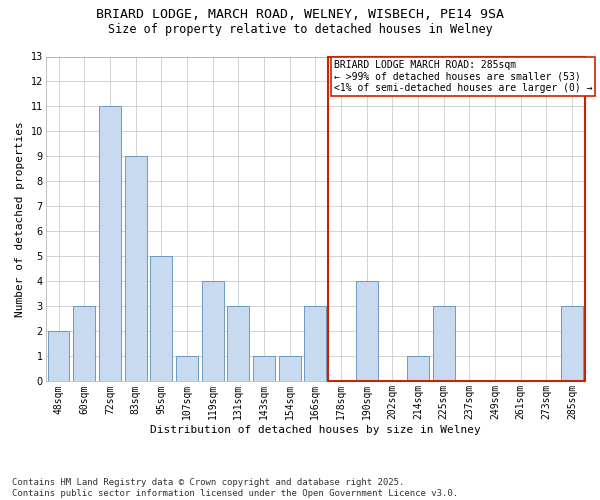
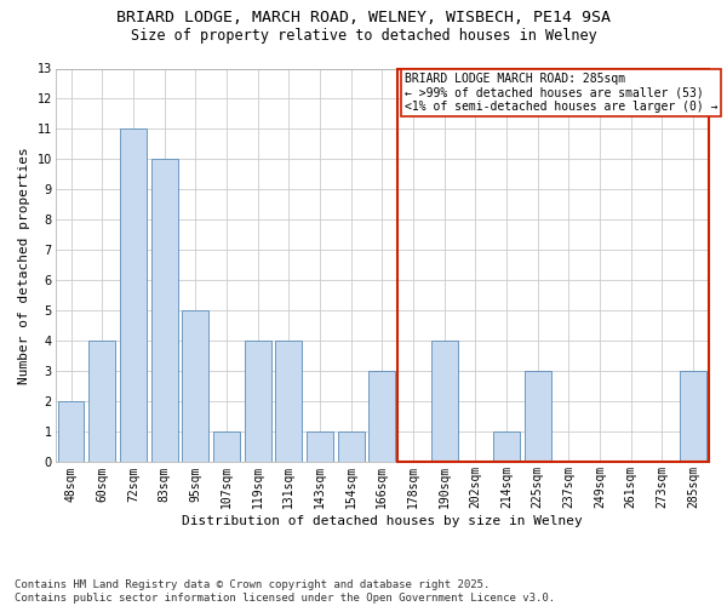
60sqm: 3 -> 4
83sqm: 9 -> 10
131sqm: 3 -> 4
